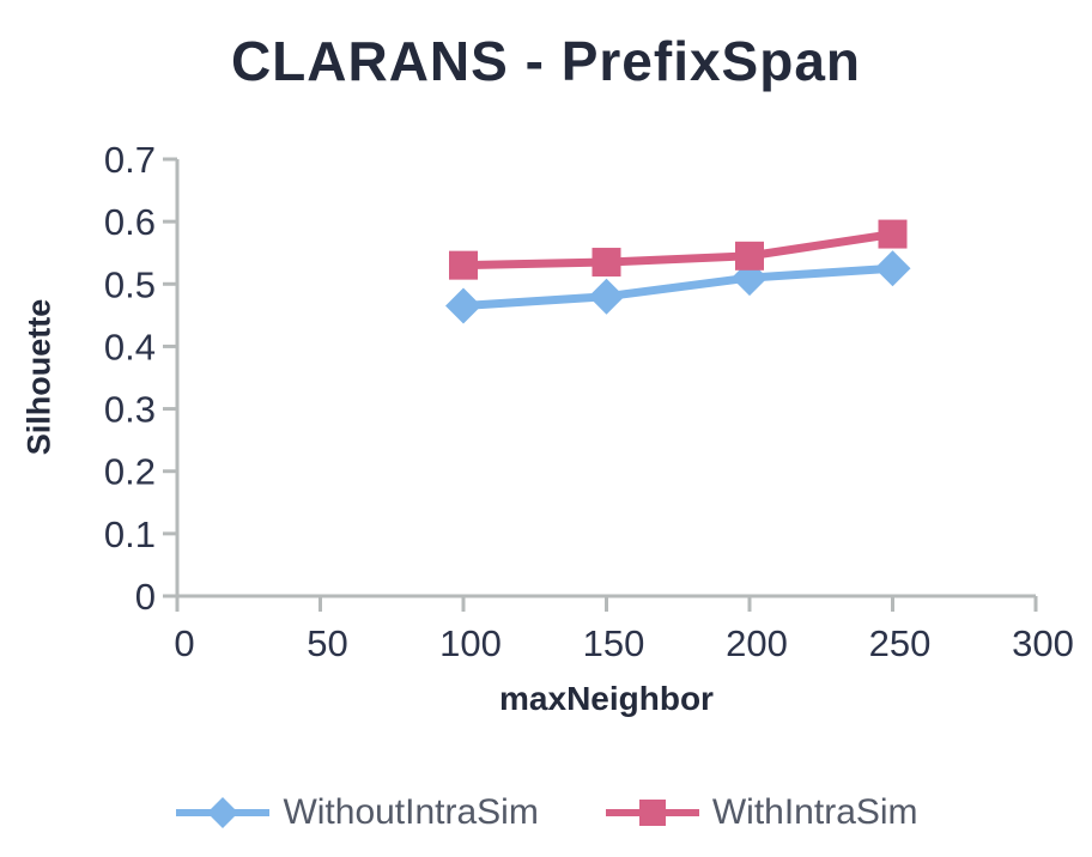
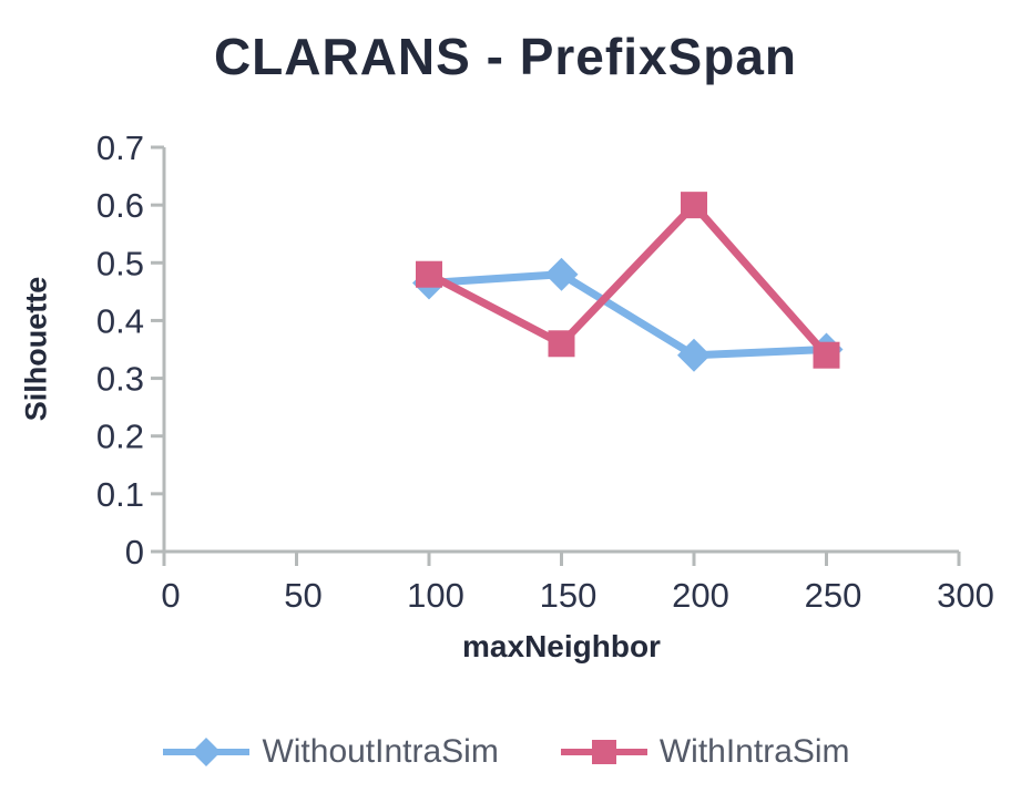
WithIntraSim/100: 0.53 -> 0.48
WithIntraSim/150: 0.54 -> 0.36
WithoutIntraSim/200: 0.51 -> 0.34
WithIntraSim/200: 0.55 -> 0.60
WithoutIntraSim/250: 0.53 -> 0.35
WithIntraSim/250: 0.58 -> 0.34
